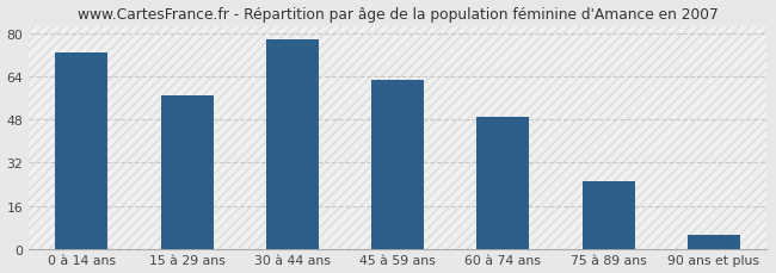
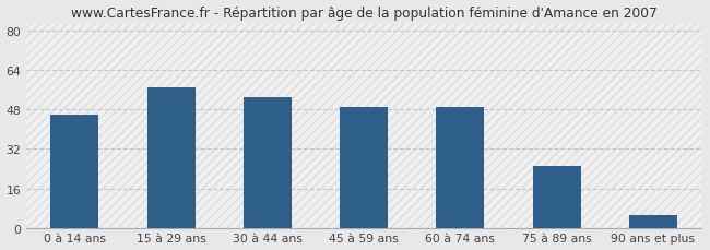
0 à 14 ans: 73 -> 46
30 à 44 ans: 78 -> 53
45 à 59 ans: 63 -> 49
